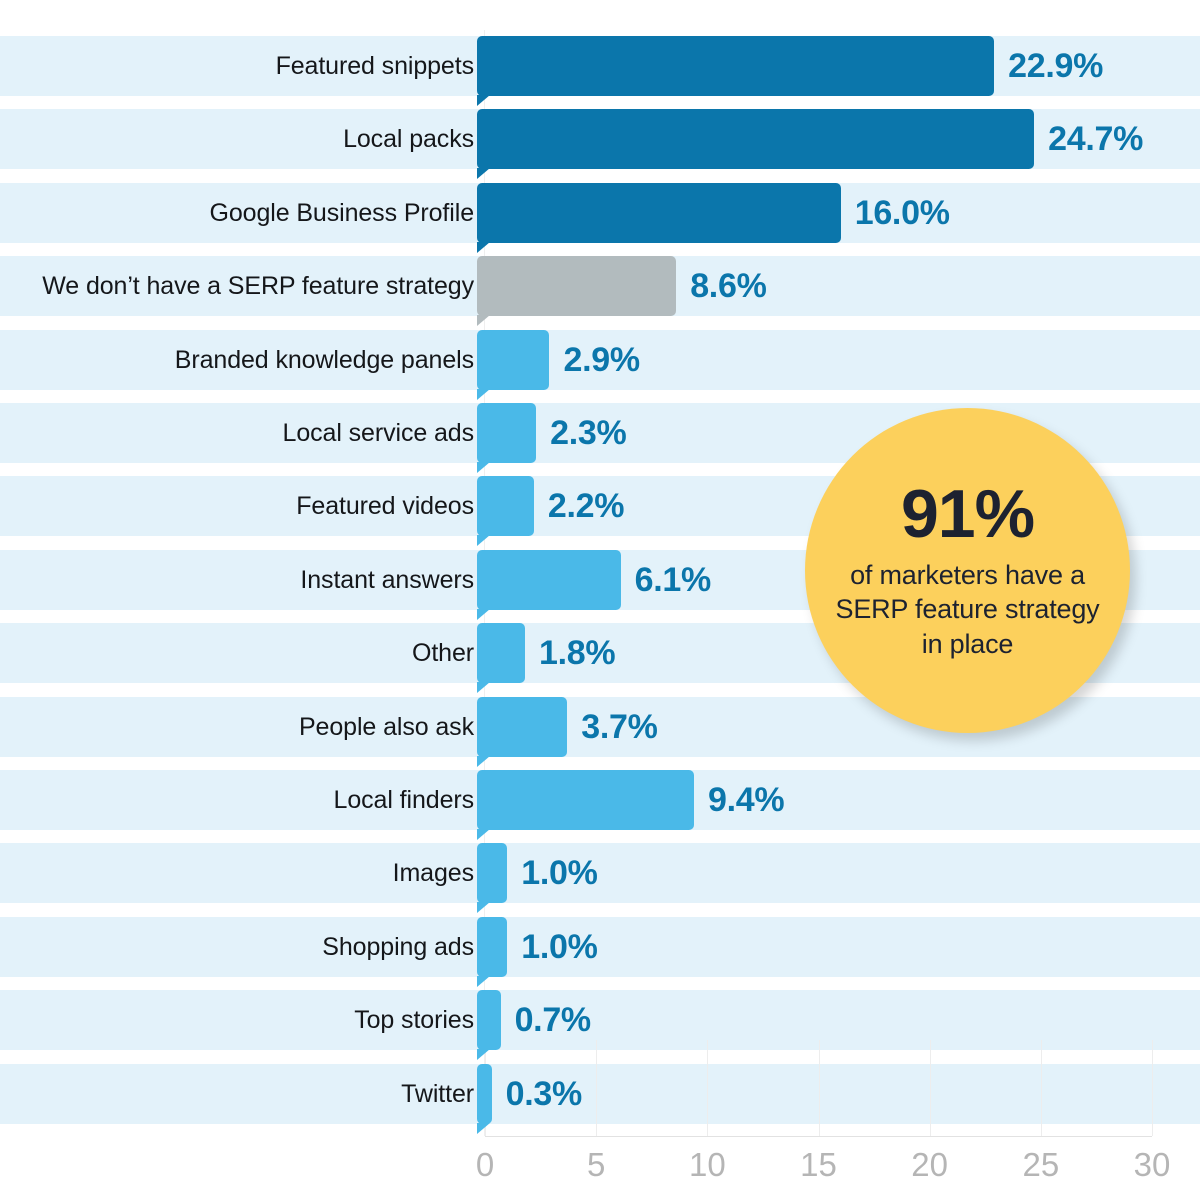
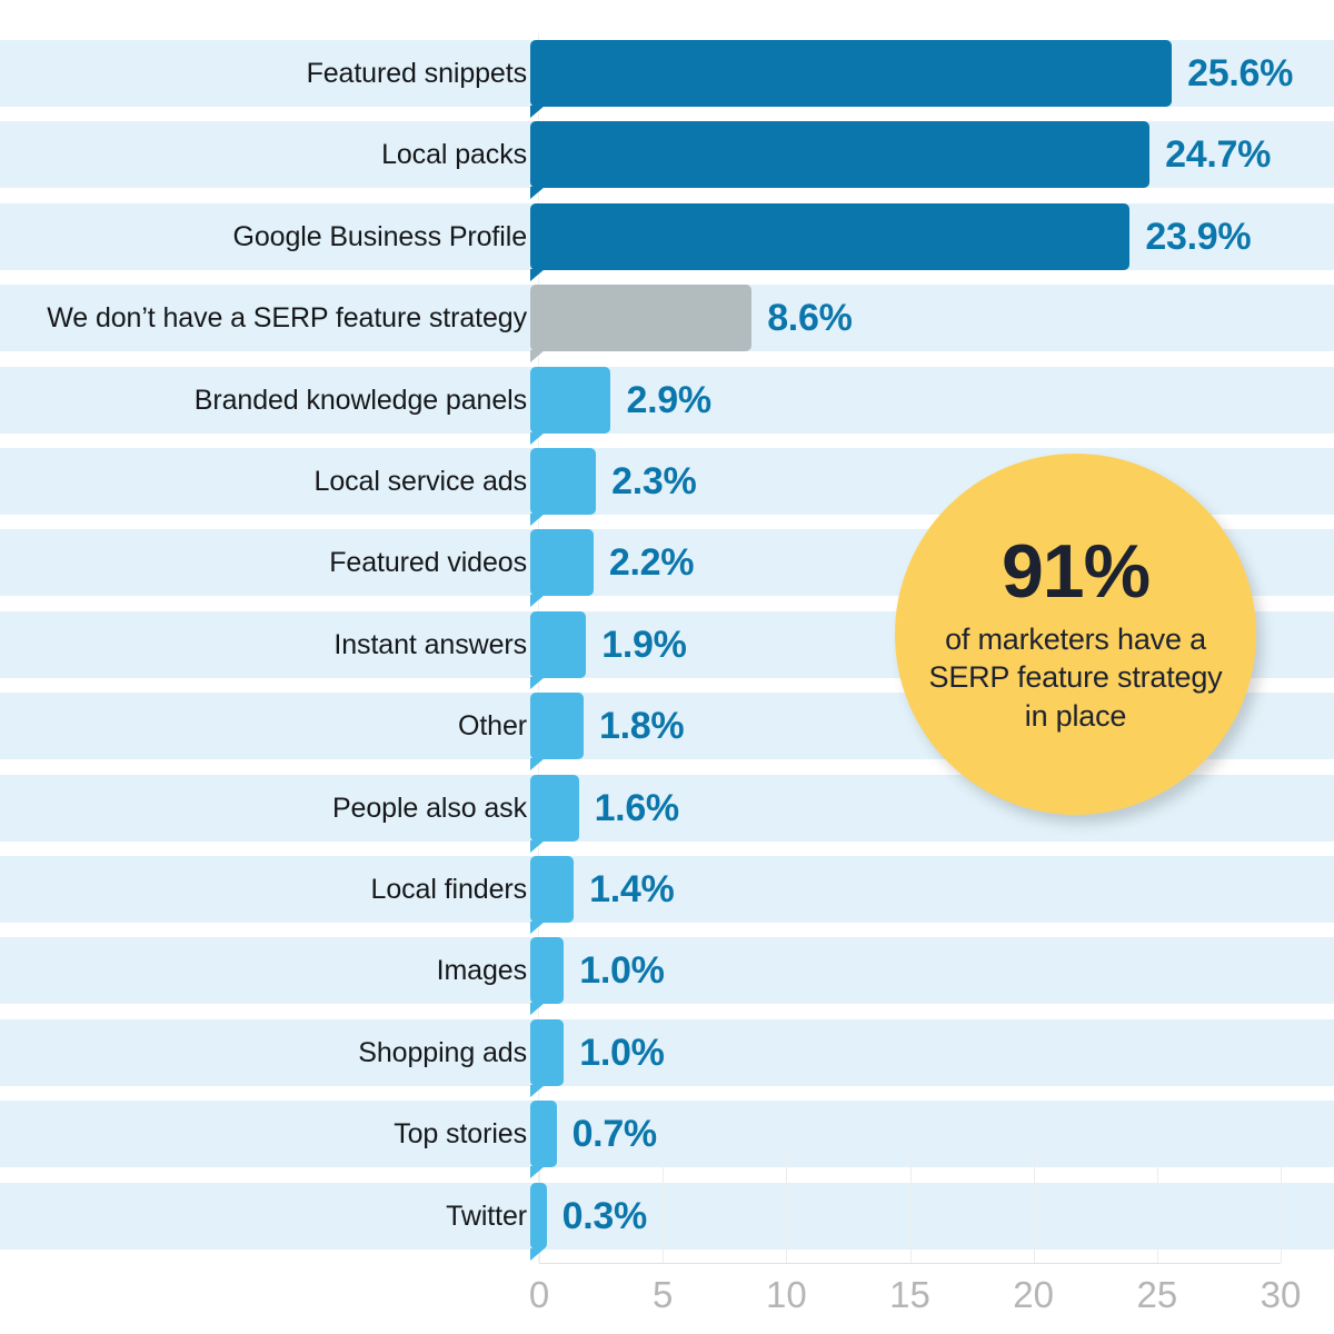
Featured snippets: 22.9% -> 25.6%
Google Business Profile: 16.0% -> 23.9%
Instant answers: 6.1% -> 1.9%
People also ask: 3.7% -> 1.6%
Local finders: 9.4% -> 1.4%
